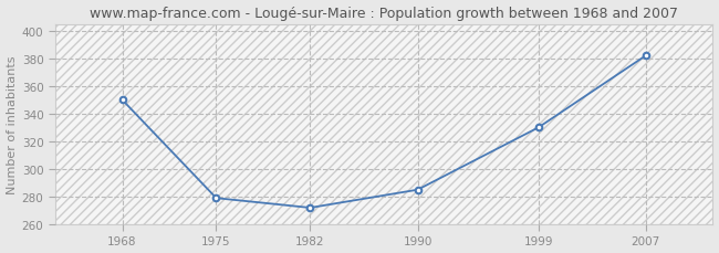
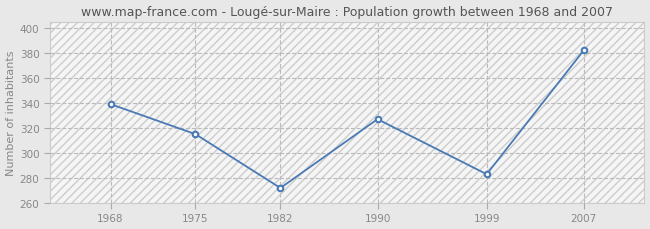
1968: 350 -> 339
1975: 279 -> 315
1990: 285 -> 327
1999: 330 -> 283
